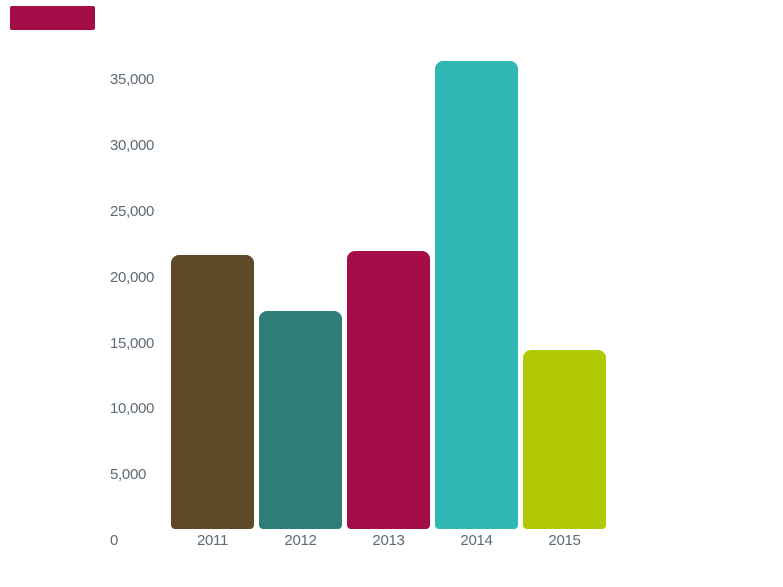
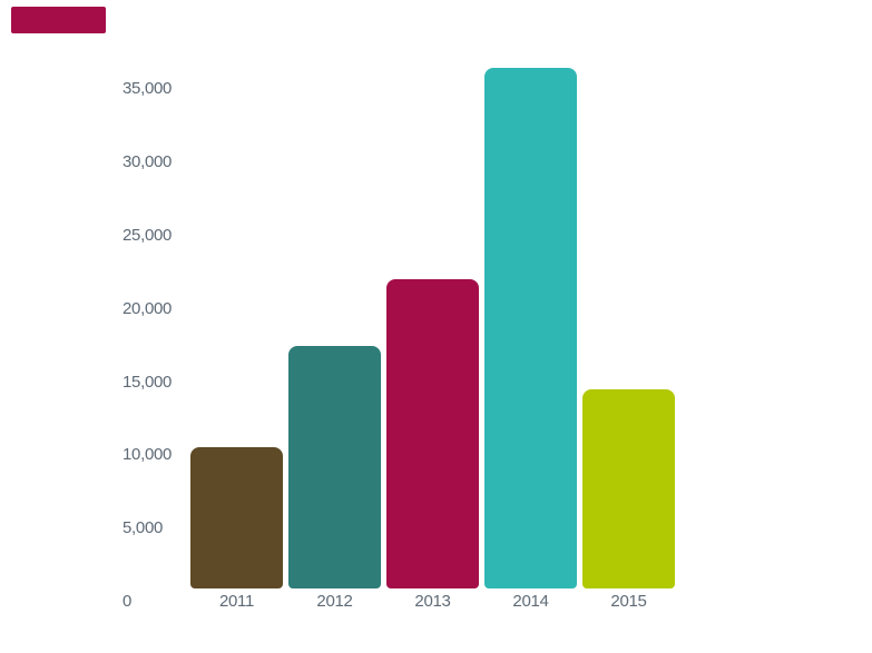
2011: 21700 -> 10600
